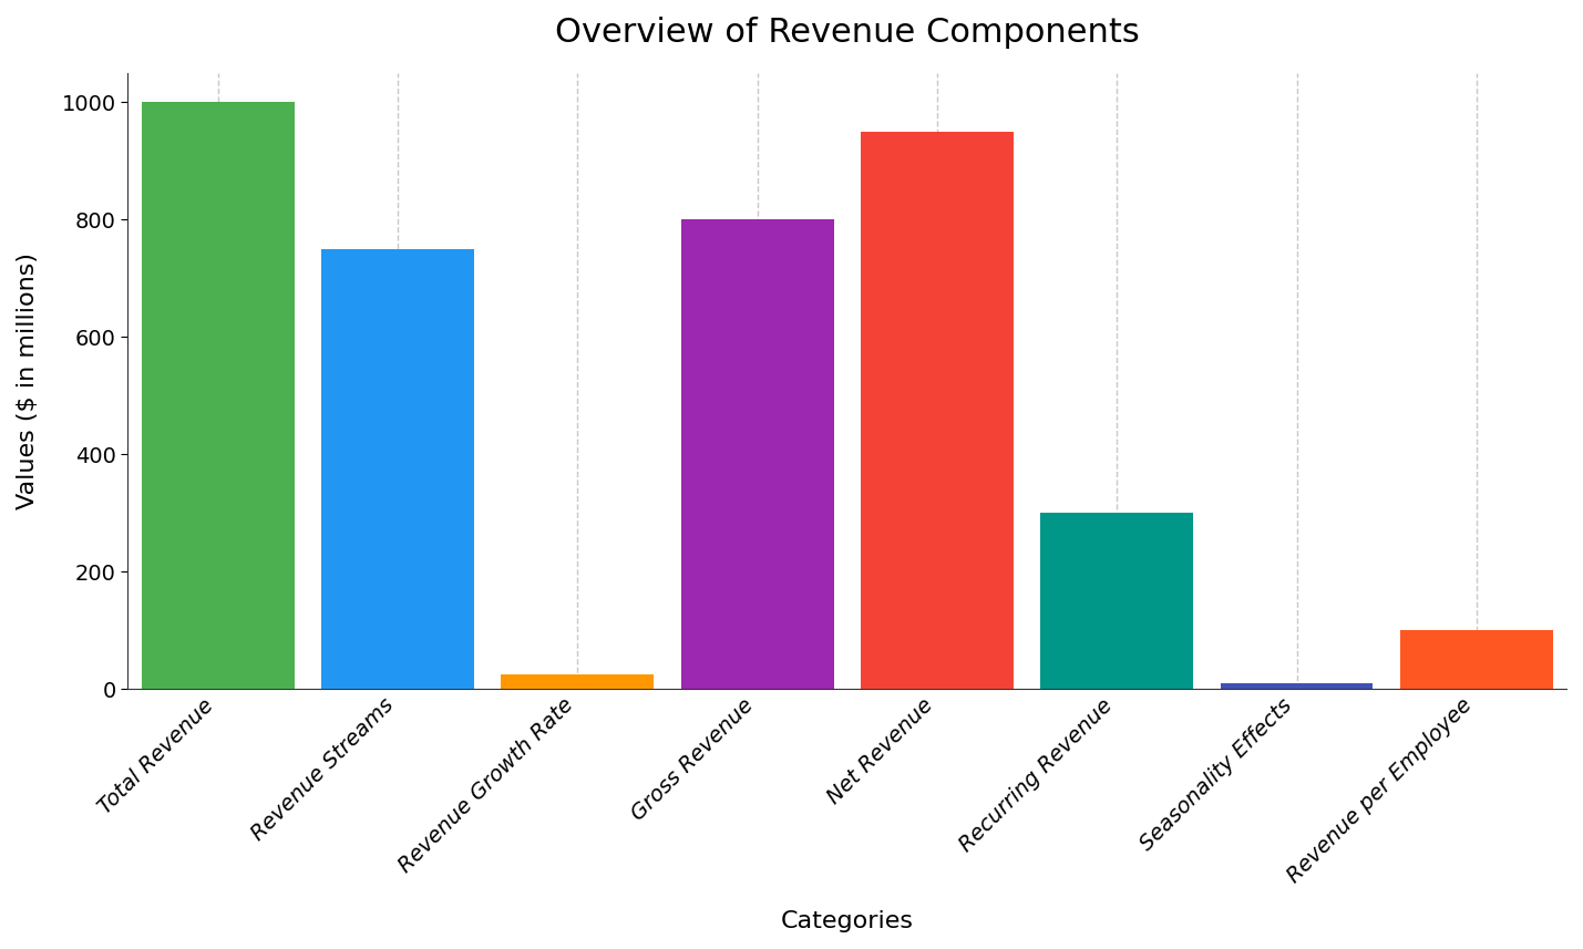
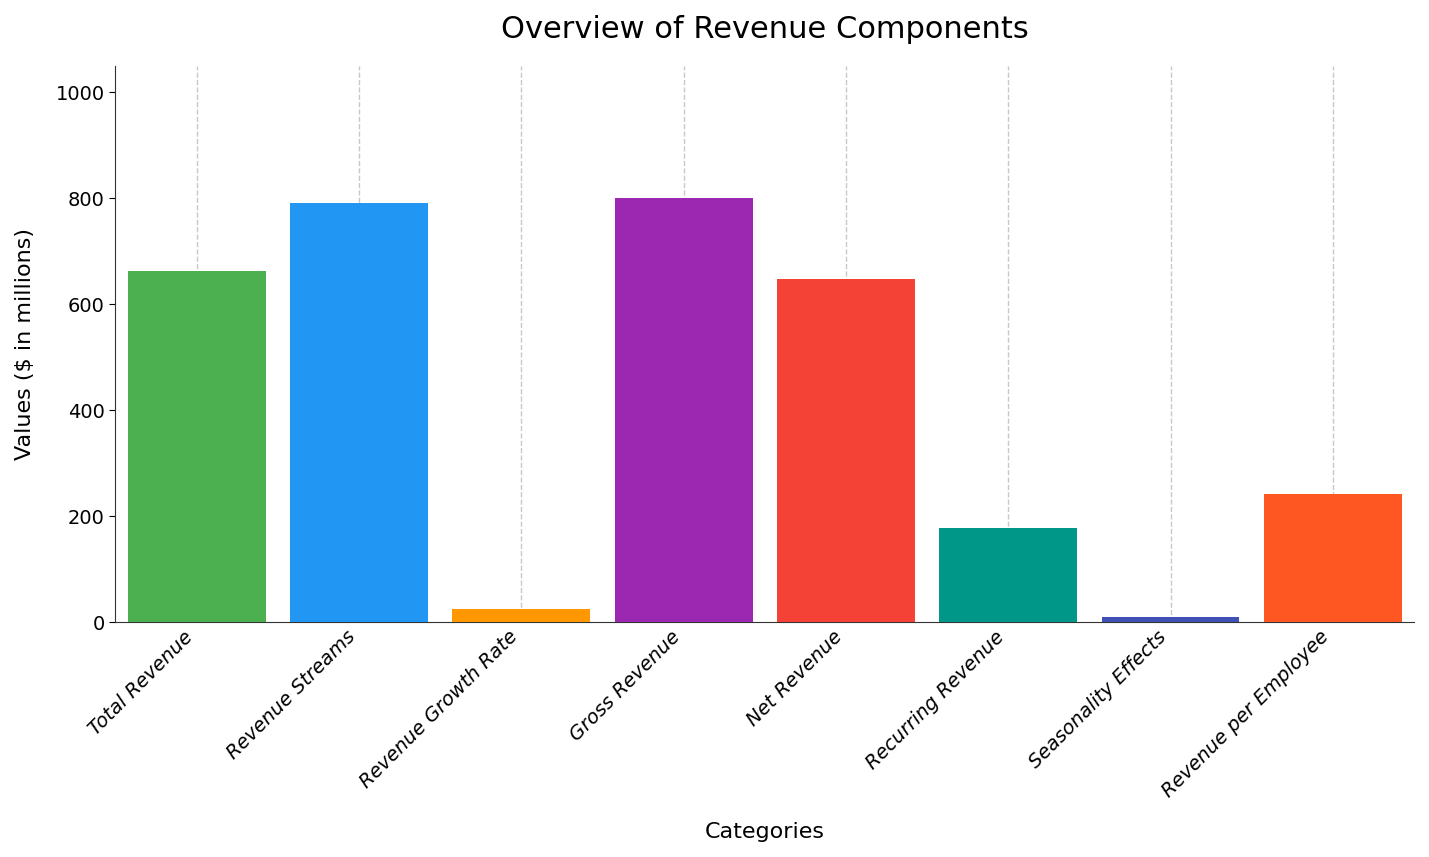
Total Revenue: 1000 -> 662
Revenue Streams: 750 -> 792
Net Revenue: 950 -> 648
Recurring Revenue: 300 -> 178
Revenue per Employee: 100 -> 242
